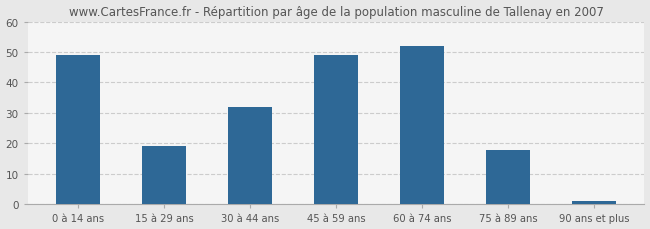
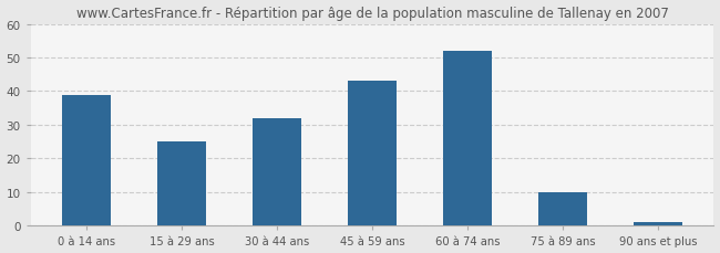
0 à 14 ans: 49 -> 39
15 à 29 ans: 19 -> 25
45 à 59 ans: 49 -> 43
75 à 89 ans: 18 -> 10
